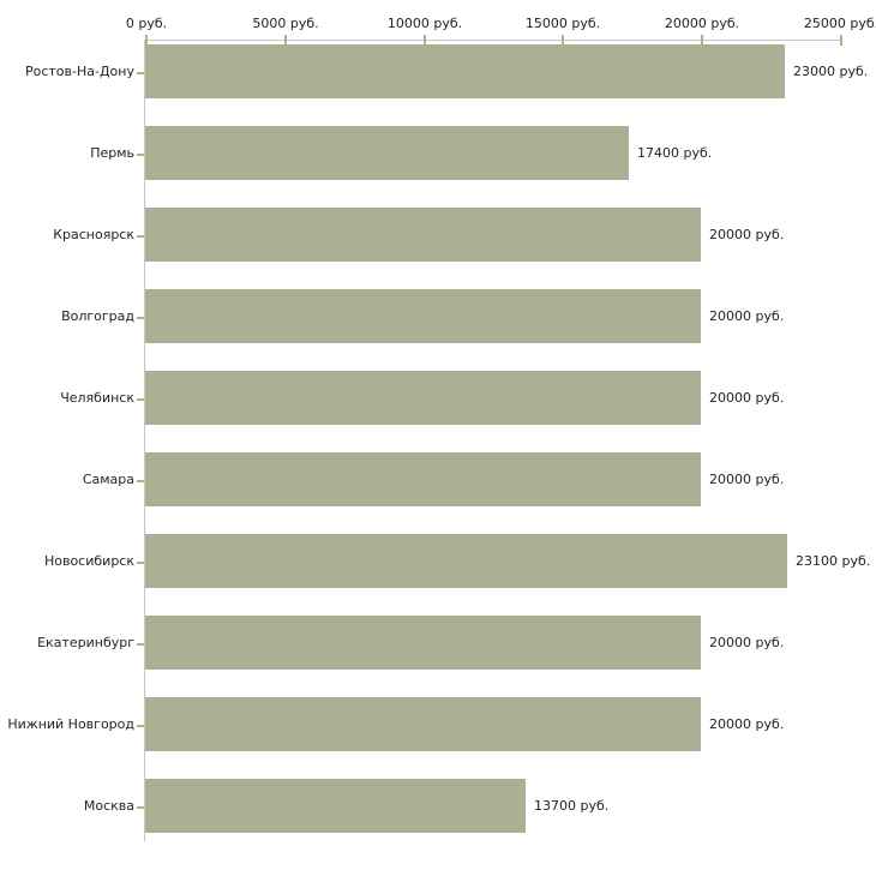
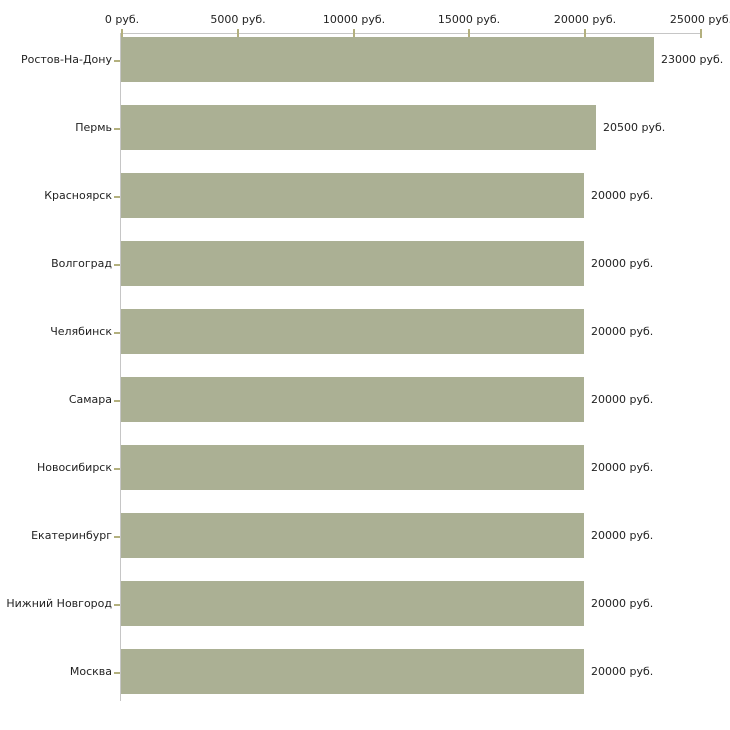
Пермь: 17400 -> 20500
Новосибирск: 23100 -> 20000
Москва: 13700 -> 20000
